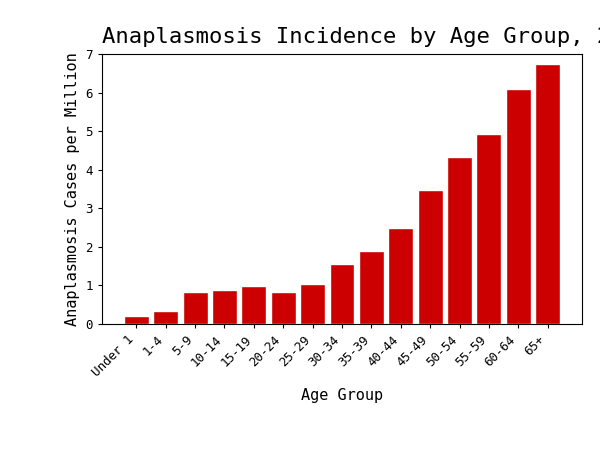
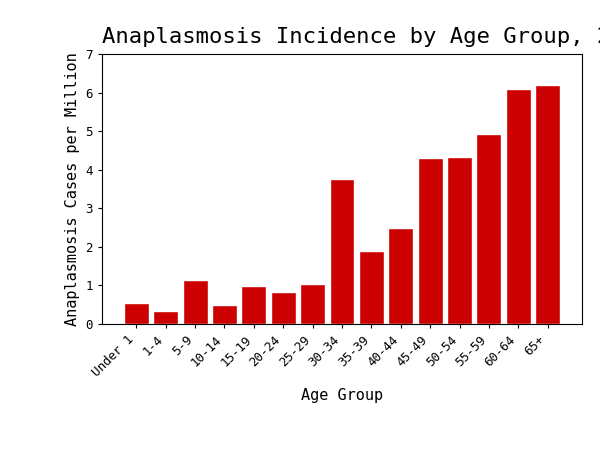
Under 1: 0.22 -> 0.55
5-9: 0.83 -> 1.15
10-14: 0.87 -> 0.50
30-34: 1.55 -> 3.75
45-49: 3.47 -> 4.30
65+: 6.75 -> 6.20
